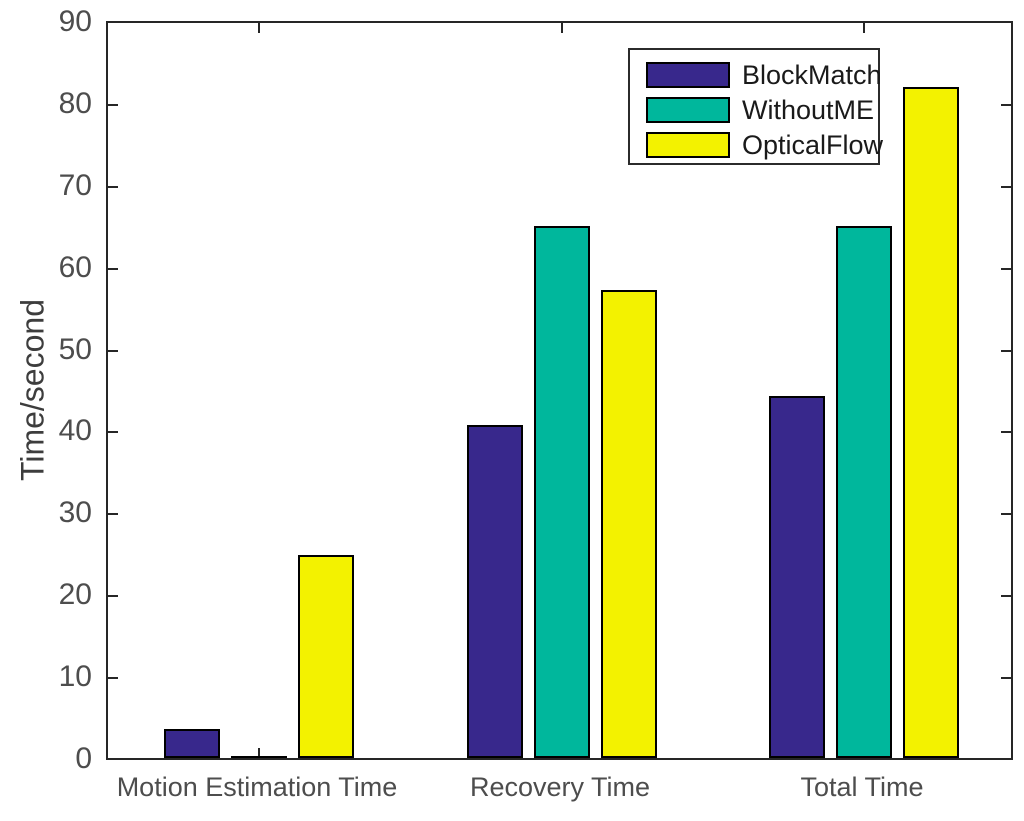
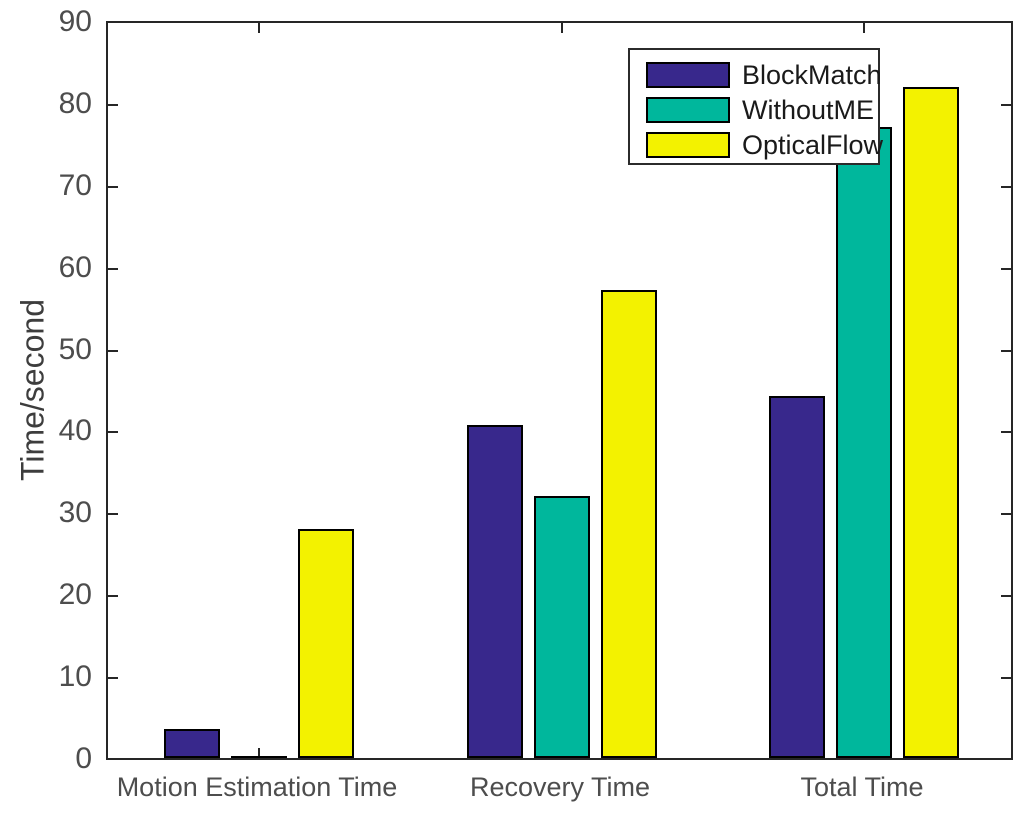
OpticalFlow/Motion Estimation Time: 25 -> 28
WithoutME/Recovery Time: 65 -> 32
WithoutME/Total Time: 65 -> 77
